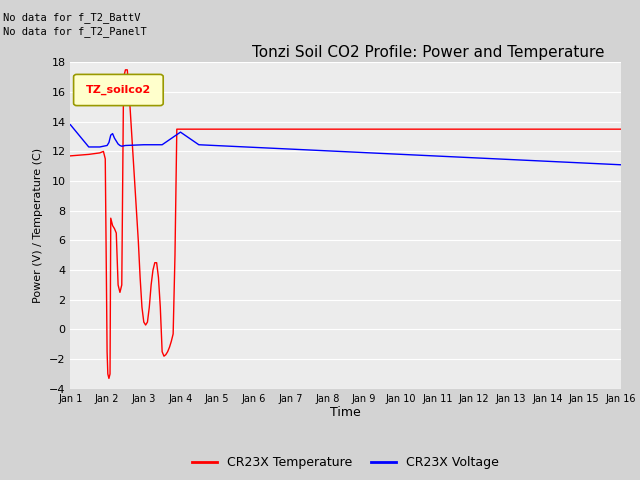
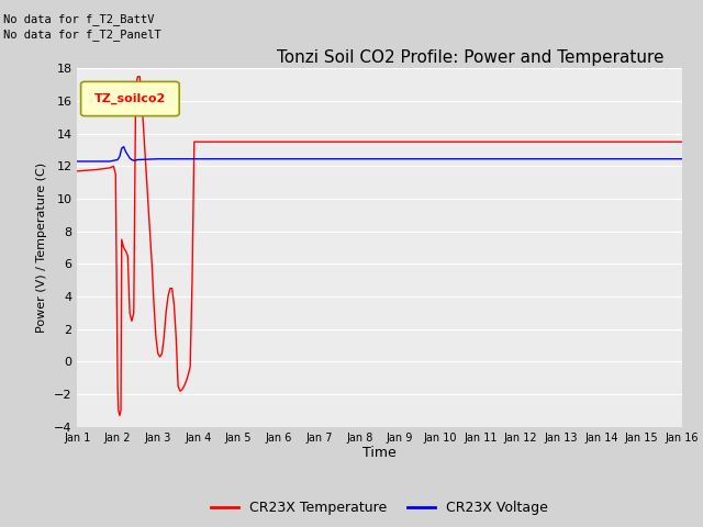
CR23X Voltage/Jan 1: 13.8 -> 12.3
CR23X Voltage/Jan 4: 13.3 -> 12.4
CR23X Voltage/Jan 16: 11.1 -> 12.4
